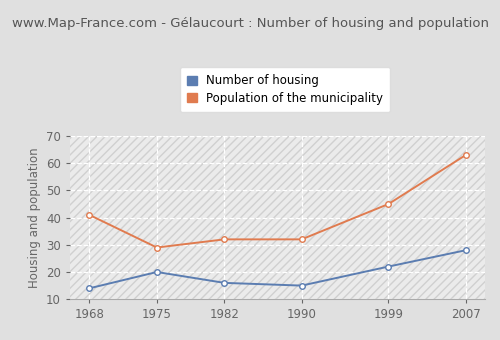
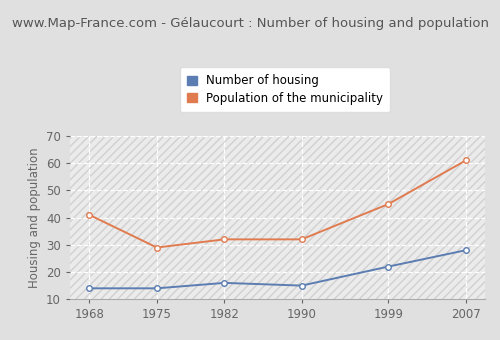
Number of housing/1975: 20 -> 14
Population of the municipality/2007: 63 -> 61
